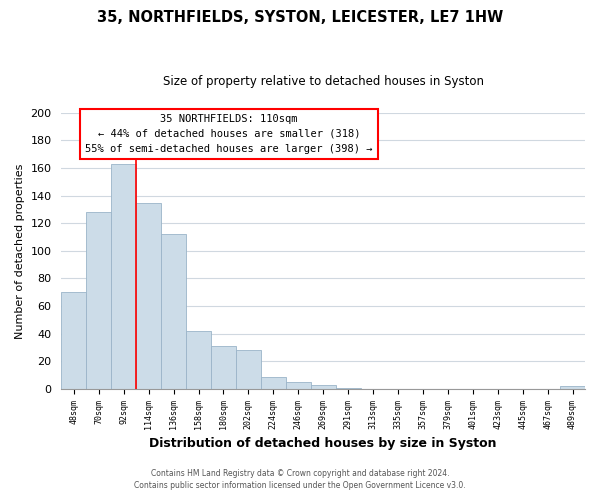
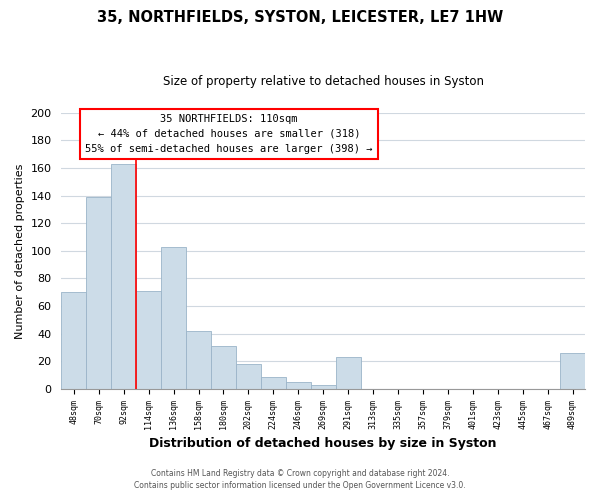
70sqm: 128 -> 139
114sqm: 135 -> 71
136sqm: 112 -> 103
202sqm: 28 -> 18
291sqm: 1 -> 23
489sqm: 2 -> 26
